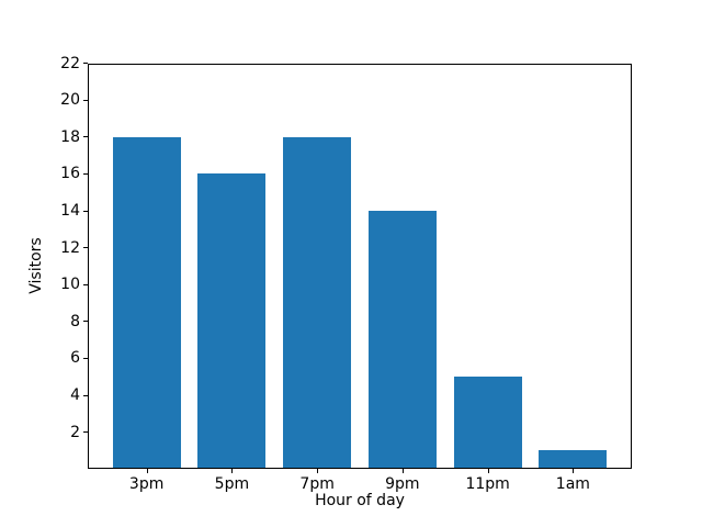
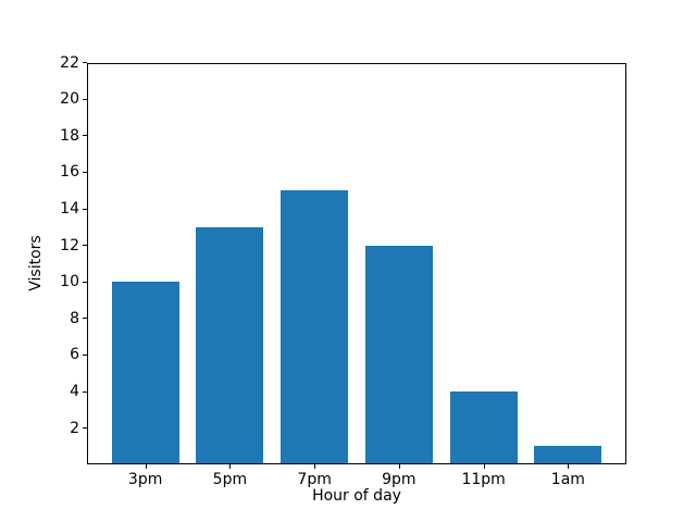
3pm: 18 -> 10
5pm: 16 -> 13
7pm: 18 -> 15
9pm: 14 -> 12
11pm: 5 -> 4
